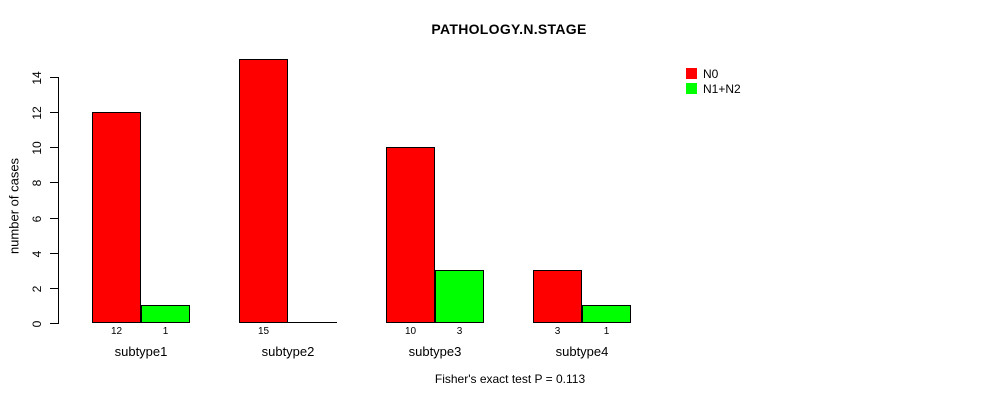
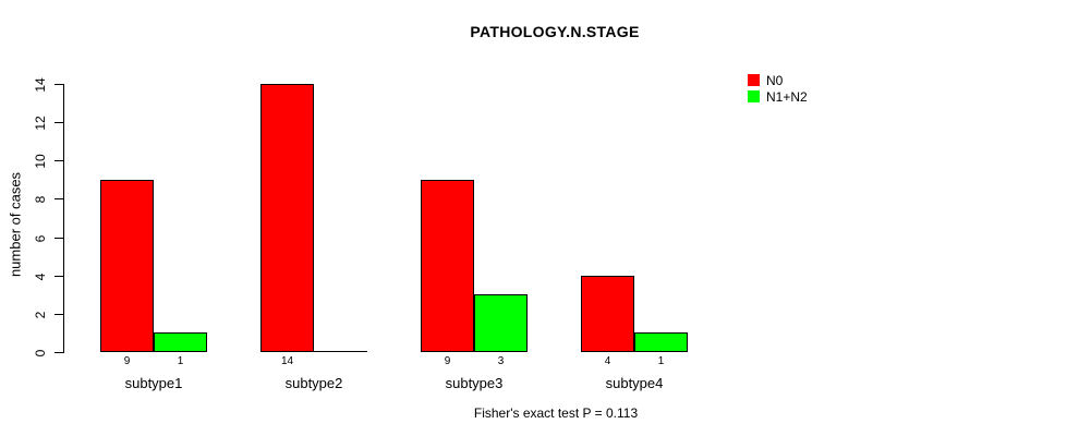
N0/subtype1: 12 -> 9
N0/subtype2: 15 -> 14
N0/subtype3: 10 -> 9
N0/subtype4: 3 -> 4
